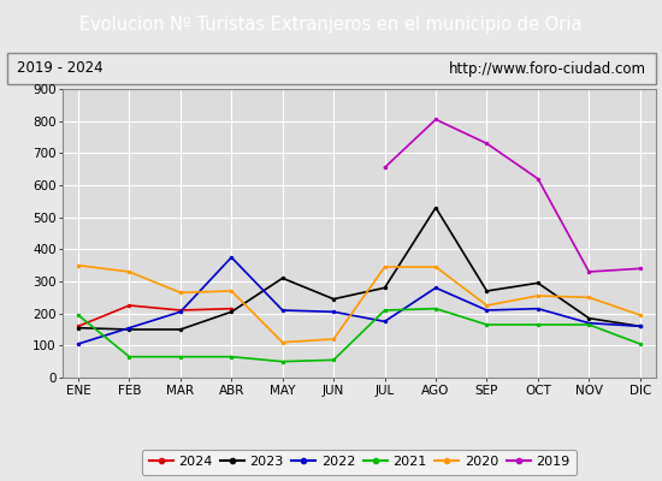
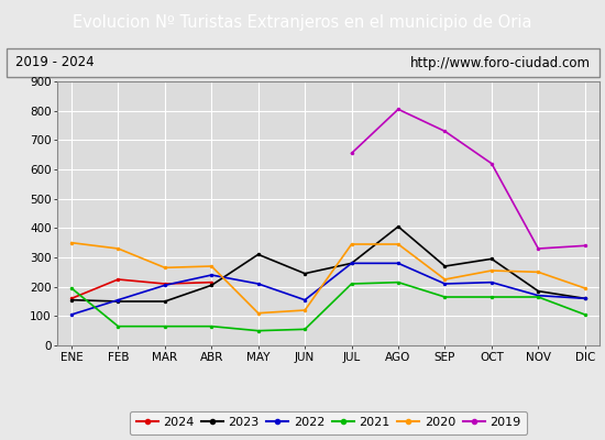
2022/ABR: 375 -> 240
2022/JUN: 205 -> 155
2022/JUL: 175 -> 280
2023/AGO: 530 -> 405
